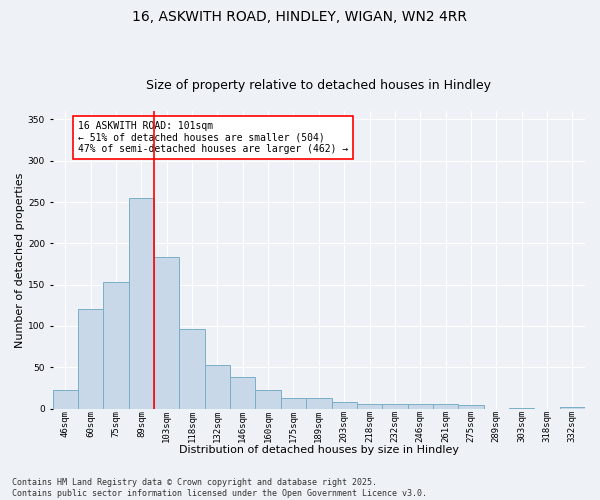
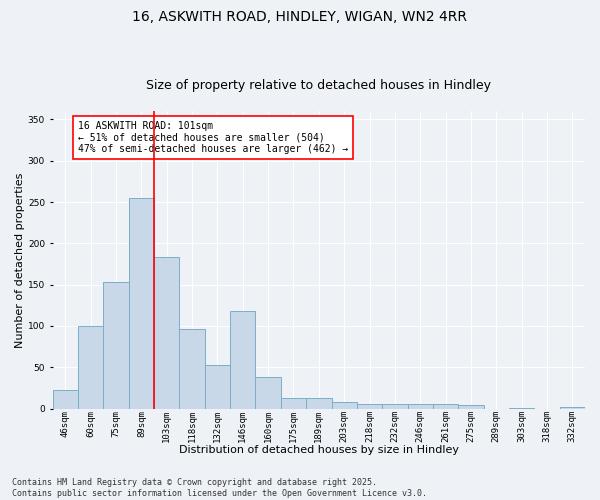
60sqm: 120 -> 100
146sqm: 38 -> 118
160sqm: 22 -> 38
